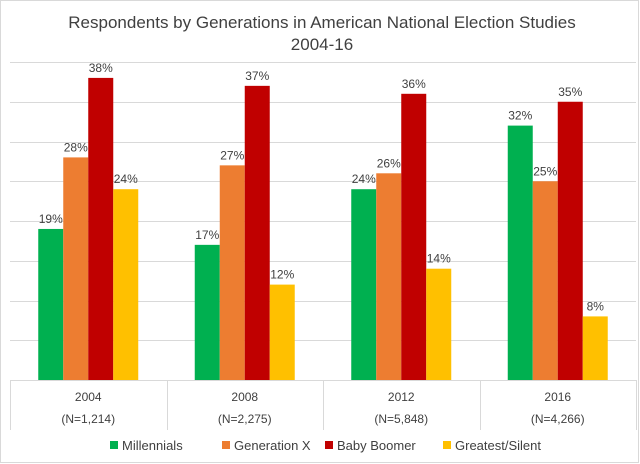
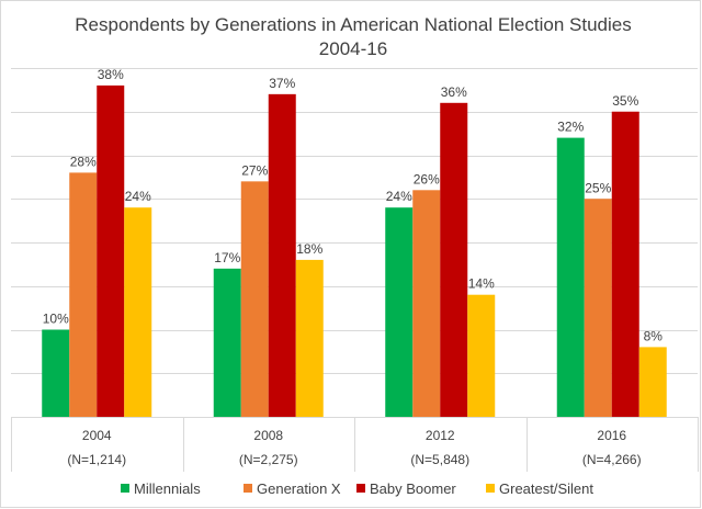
Millennials/2004: 19% -> 10%
Greatest/Silent/2008: 12% -> 18%
